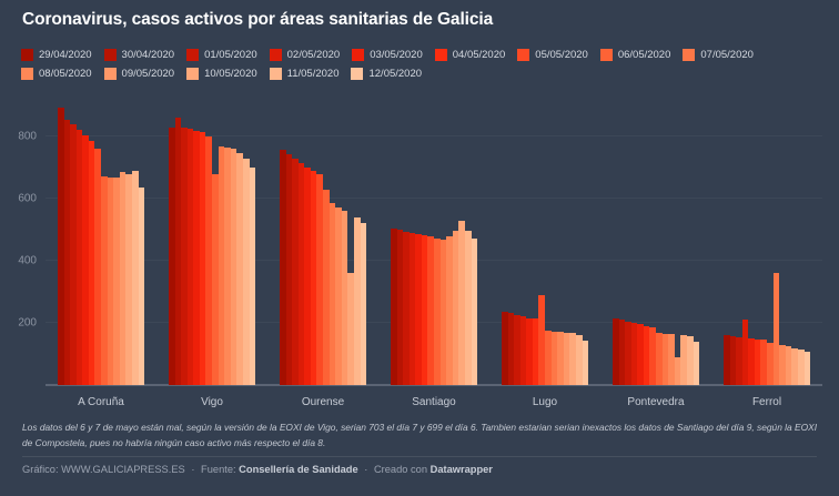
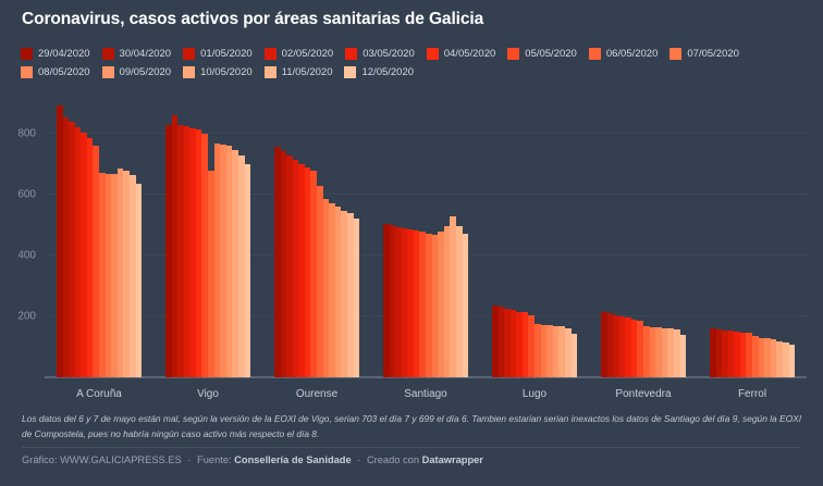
11/05/2020/A Coruña: 690 -> 660
10/05/2020/Ourense: 360 -> 550
05/05/2020/Lugo: 290 -> 200
09/05/2020/Pontevedra: 90 -> 160
02/05/2020/Ferrol: 210 -> 150
07/05/2020/Ferrol: 360 -> 130
